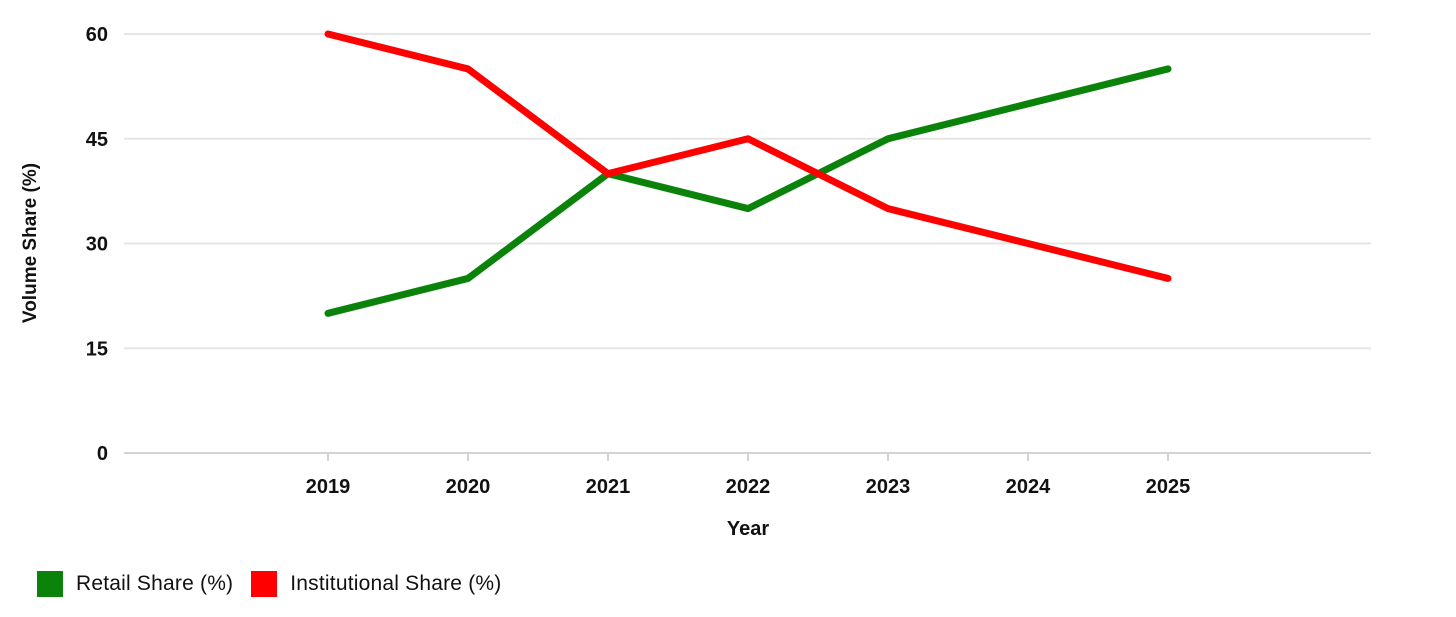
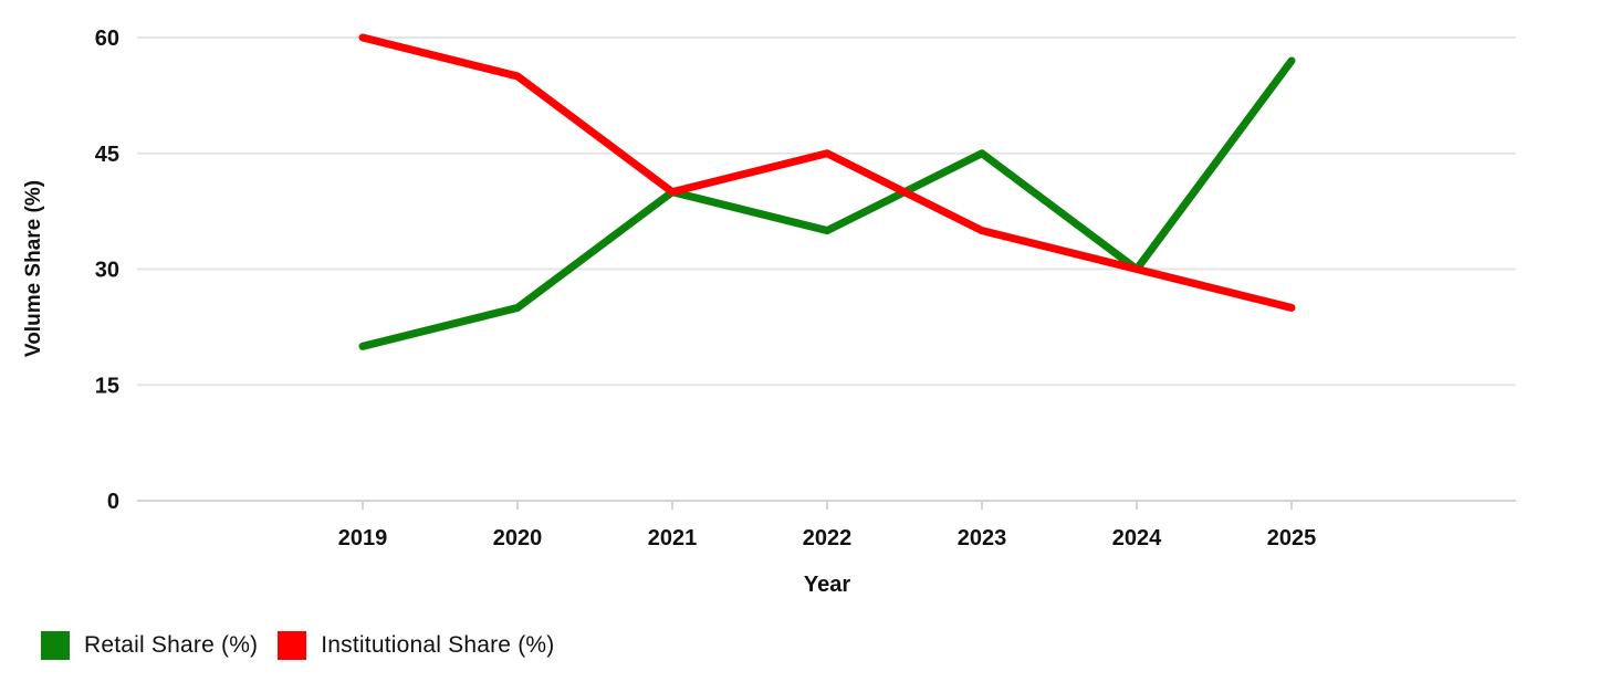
Retail Share (%)/2024: 50 -> 30
Retail Share (%)/2025: 55 -> 57
